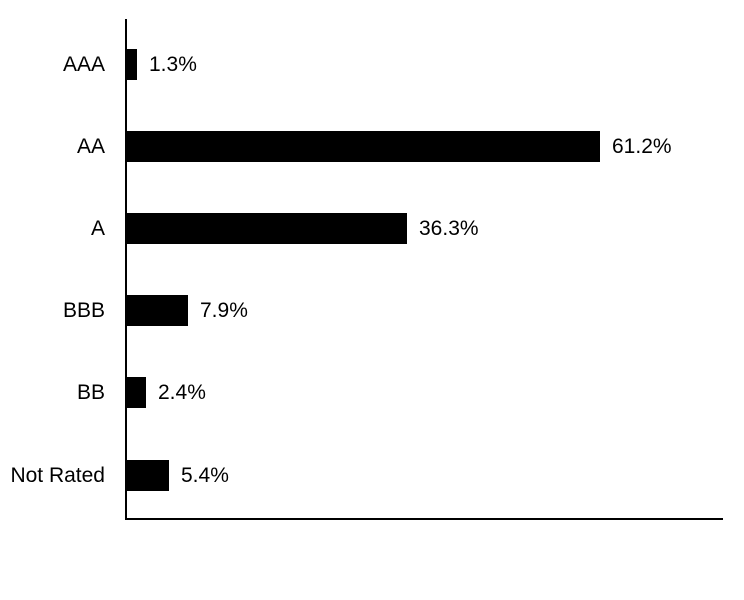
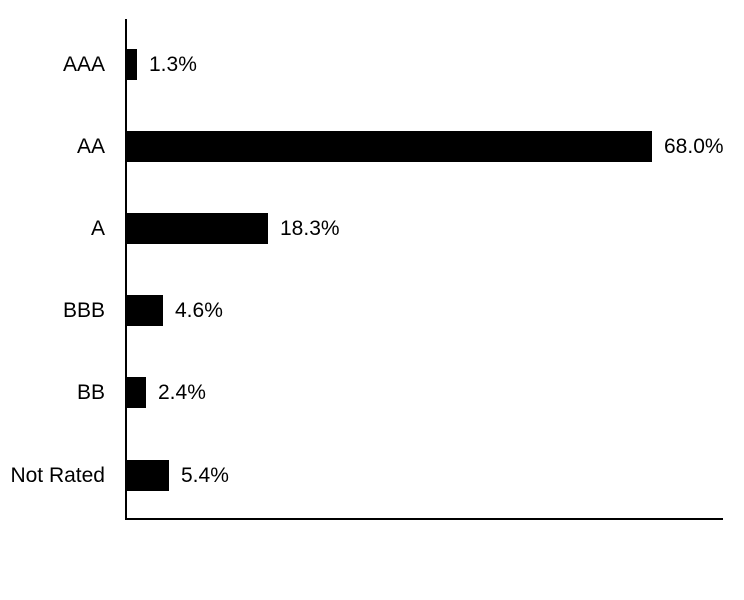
AA: 61.2% -> 68.0%
A: 36.3% -> 18.3%
BBB: 7.9% -> 4.6%
